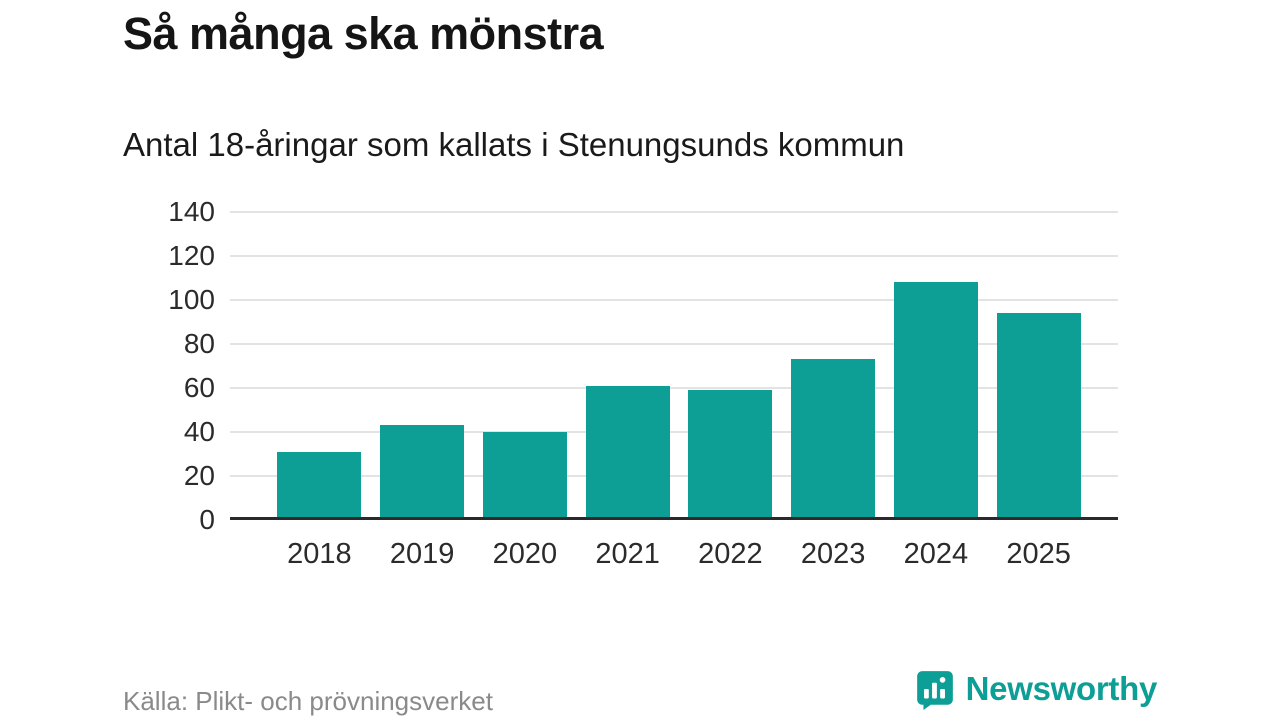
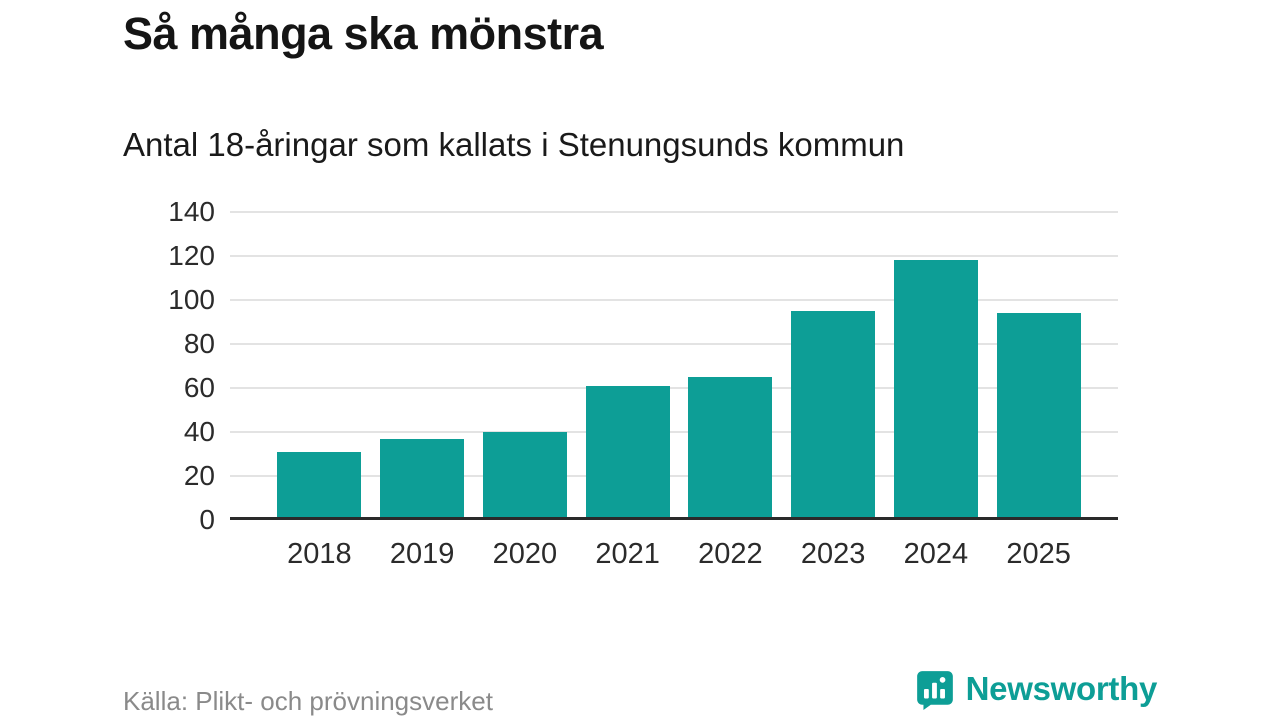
2019: 43 -> 37
2022: 59 -> 65
2023: 73 -> 95
2024: 108 -> 118
